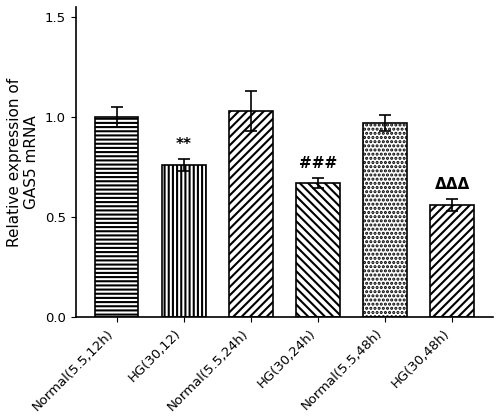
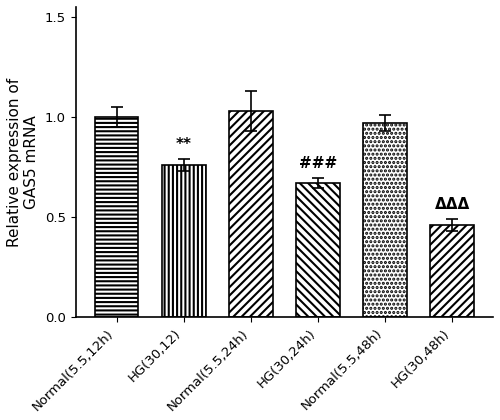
HG(30,48h): 0.56 -> 0.46
